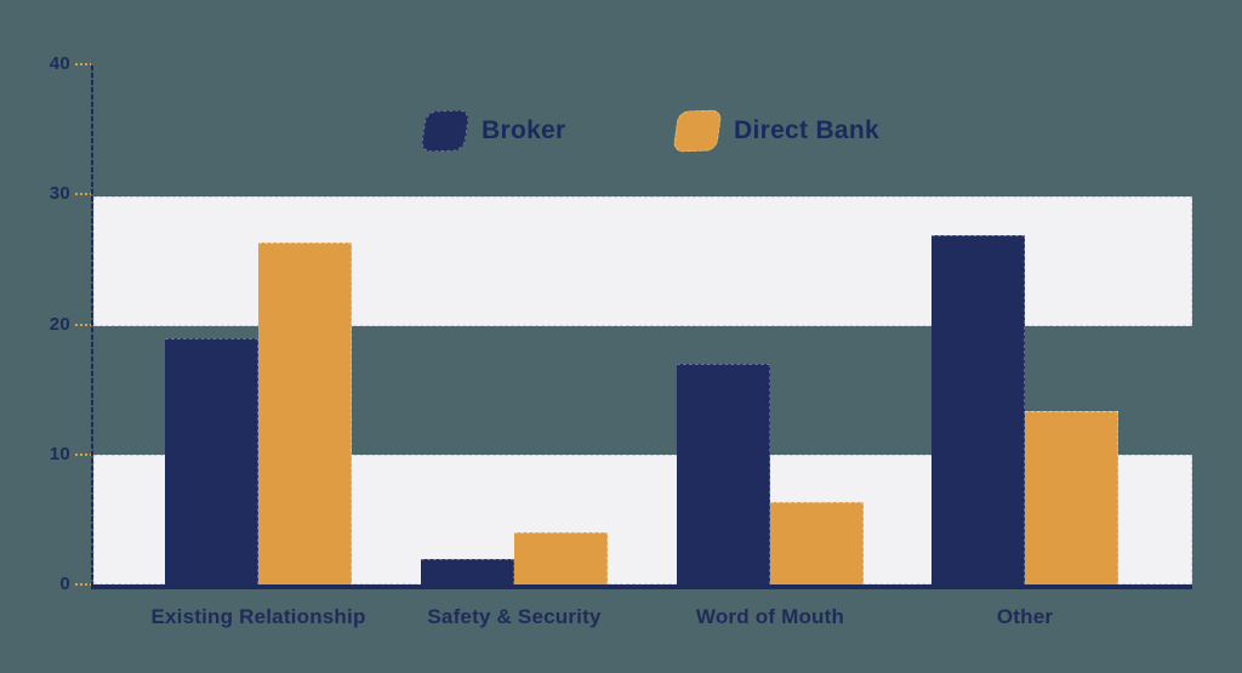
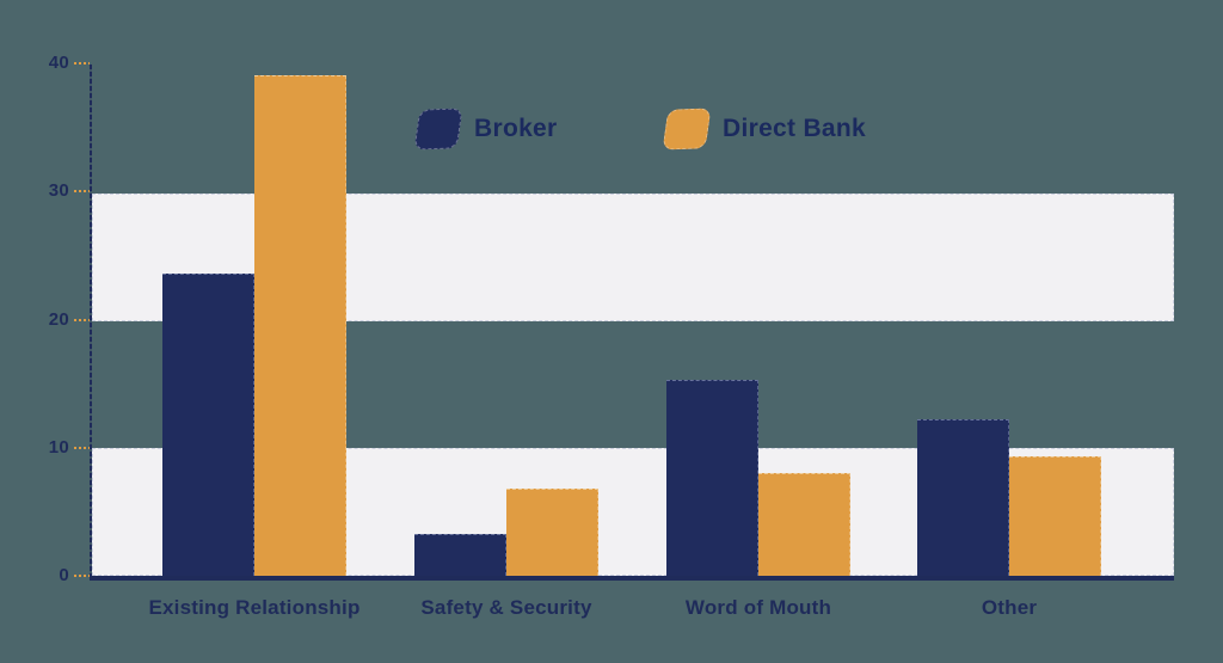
Broker/Existing Relationship: 18.9 -> 23.6
Direct Bank/Existing Relationship: 26.3 -> 39.1
Broker/Safety & Security: 2.0 -> 3.3
Direct Bank/Safety & Security: 4.0 -> 6.8
Broker/Word of Mouth: 17.0 -> 15.3
Direct Bank/Word of Mouth: 6.3 -> 8.0
Broker/Other: 26.9 -> 12.2
Direct Bank/Other: 13.3 -> 9.3
